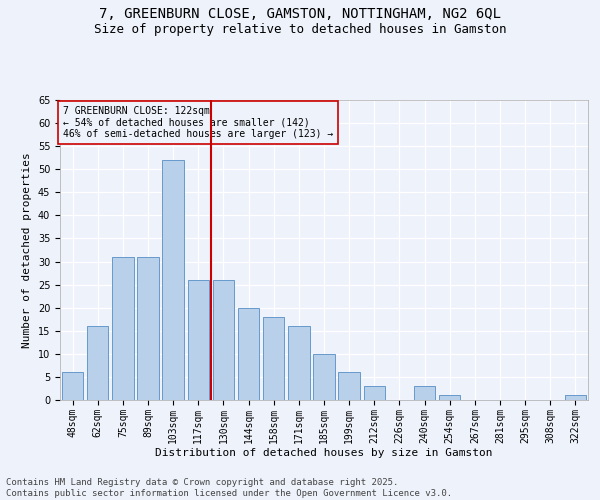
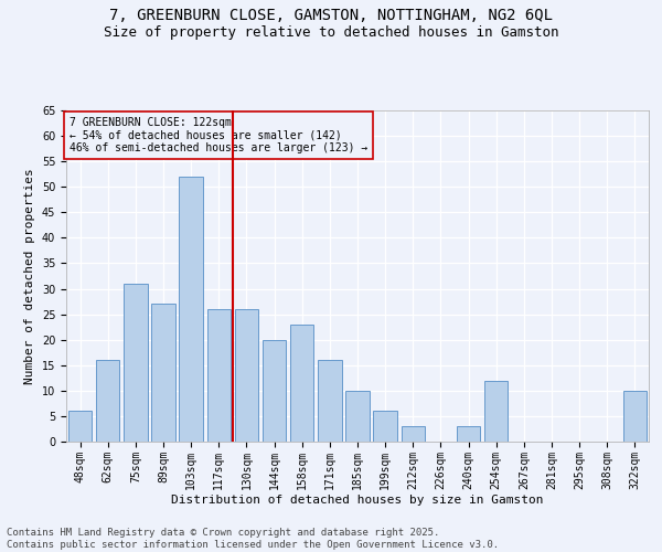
89sqm: 31 -> 27
158sqm: 18 -> 23
254sqm: 1 -> 12
322sqm: 1 -> 10
